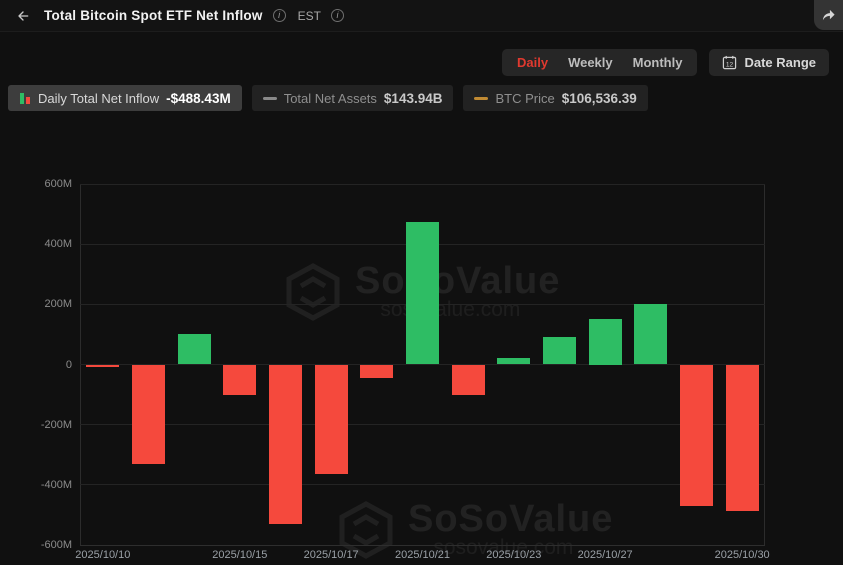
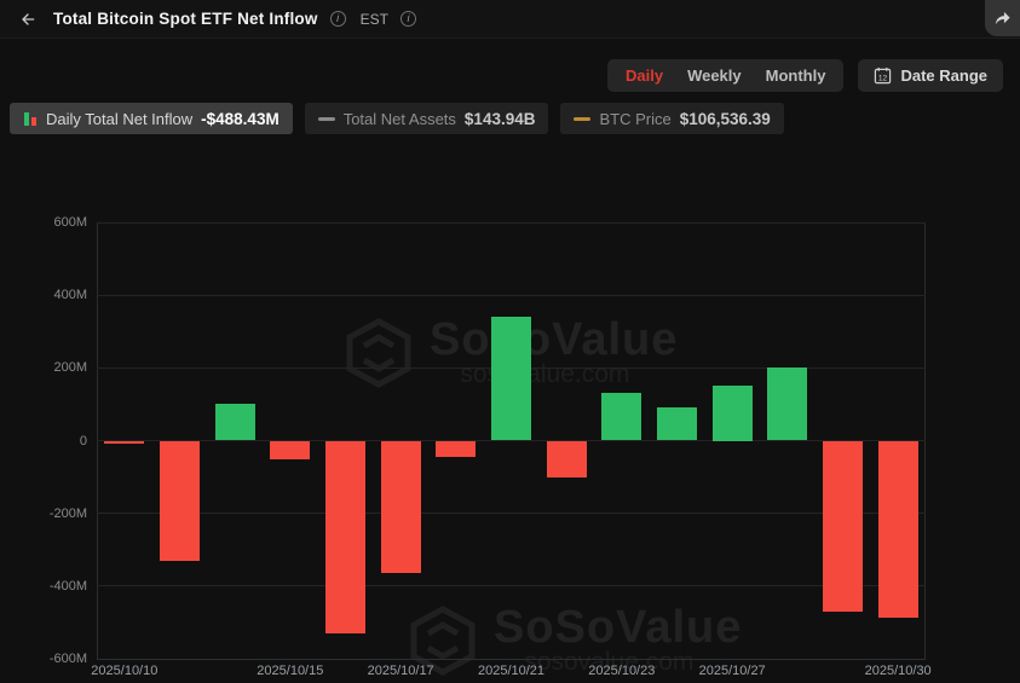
2025/10/15: -100M -> -50M
2025/10/21: 480M -> 340M
2025/10/23: 20M -> 130M
